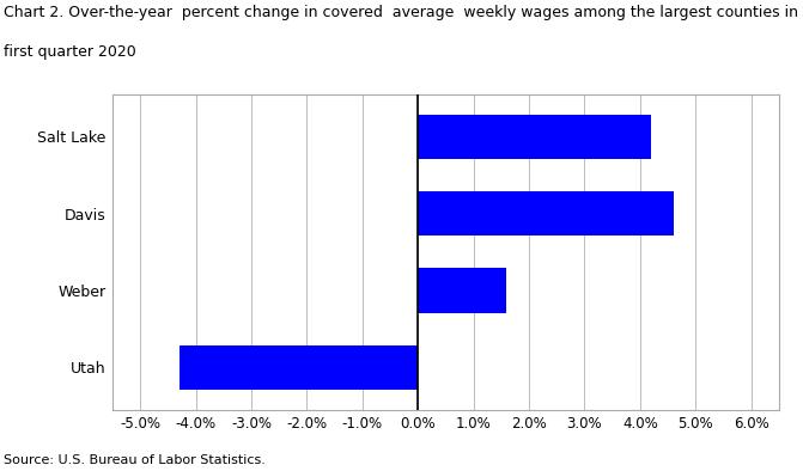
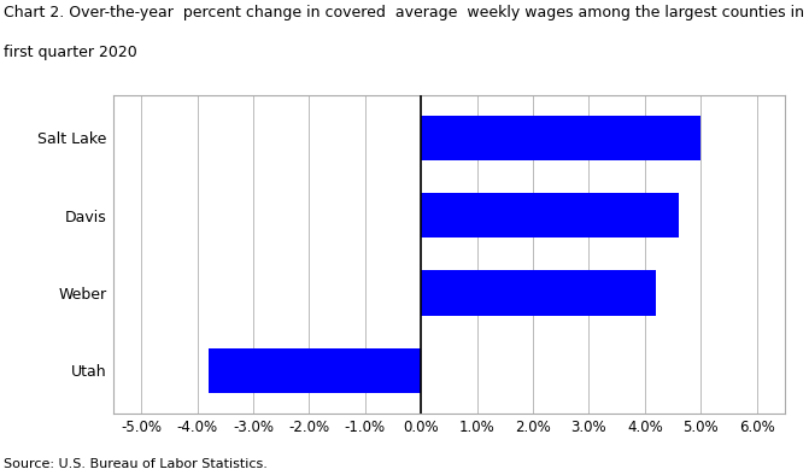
Salt Lake: 4.2% -> 5.0%
Weber: 1.6% -> 4.2%
Utah: -4.3% -> -3.8%
